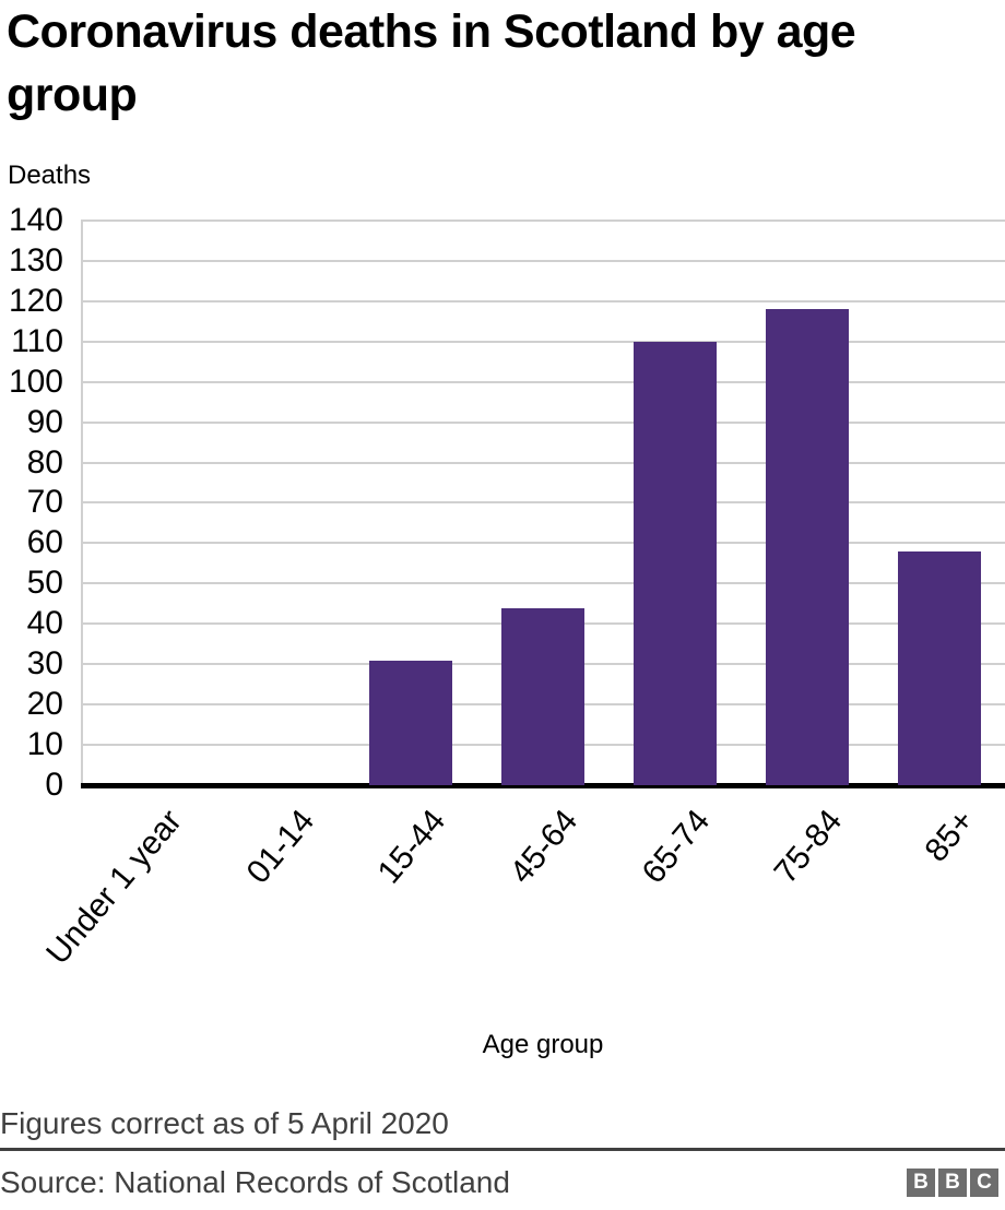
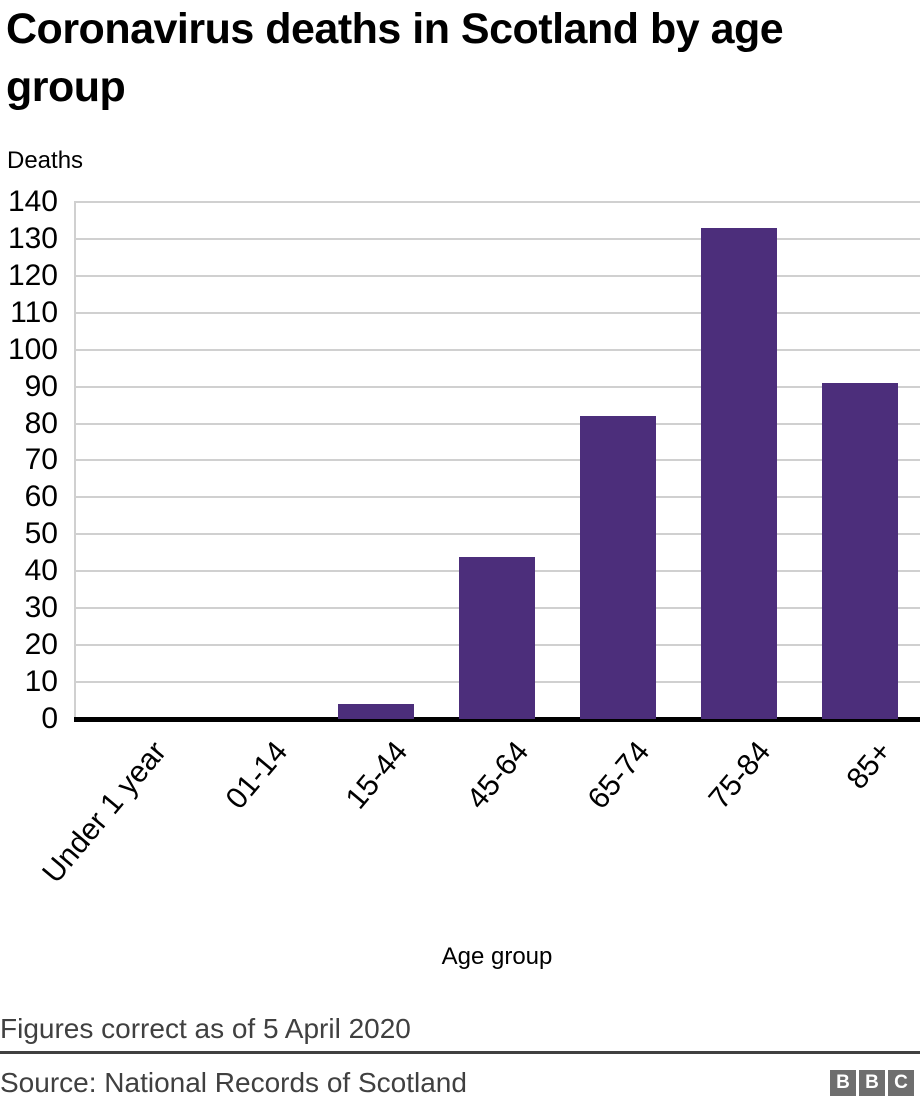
15-44: 31 -> 4
65-74: 110 -> 82
75-84: 118 -> 133
85+: 58 -> 91
